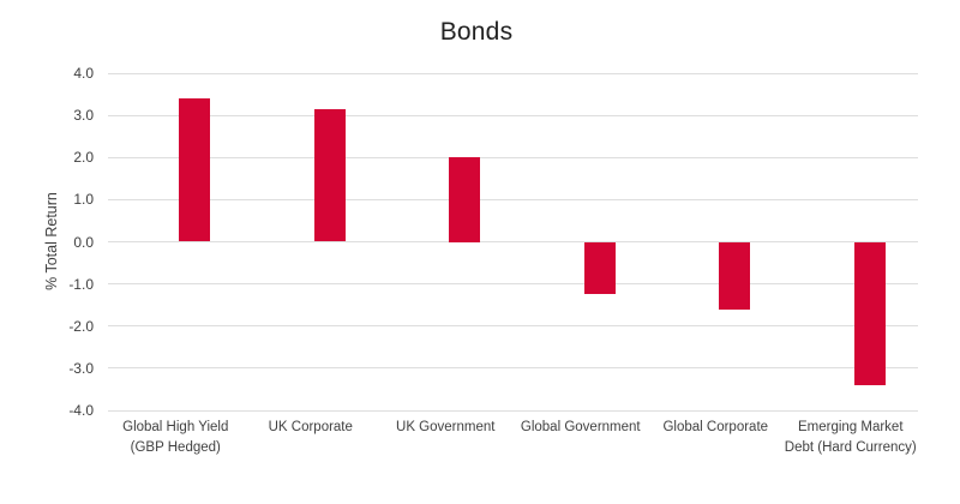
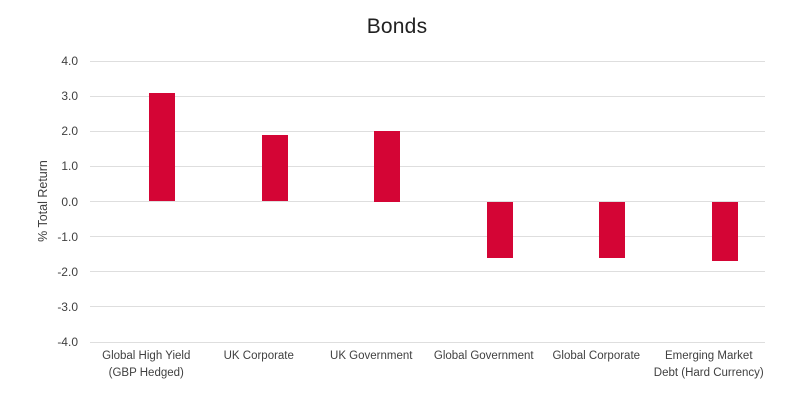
Global High Yield (GBP Hedged): 3.4 -> 3.1
UK Corporate: 3.1 -> 1.9
Global Government: -1.2 -> -1.6
Emerging Market Debt (Hard Currency): -3.4 -> -1.7
